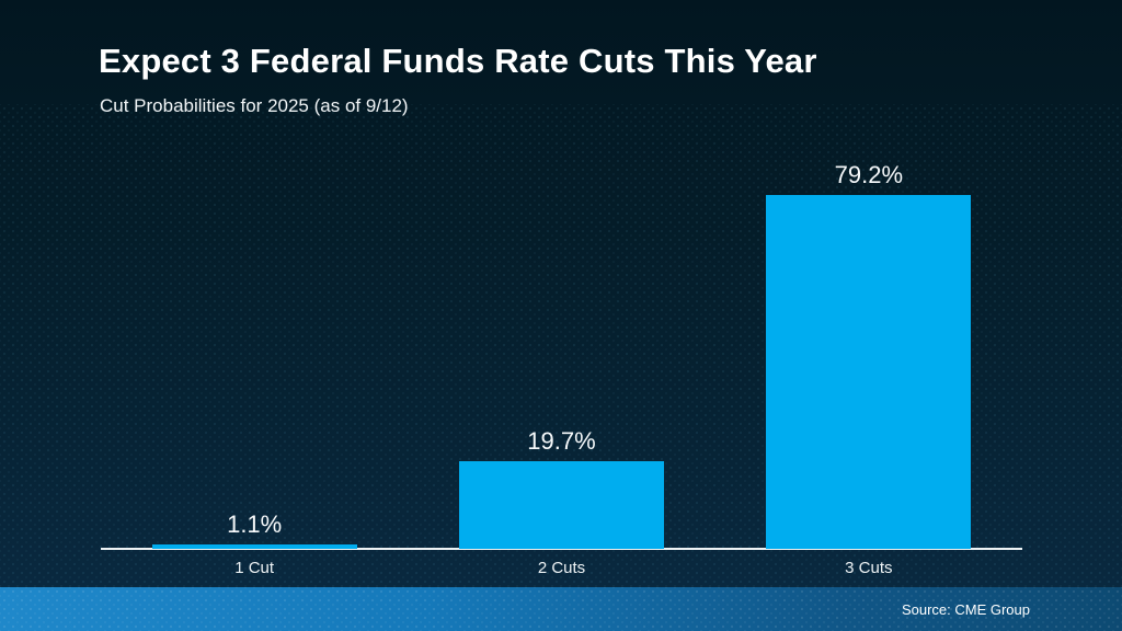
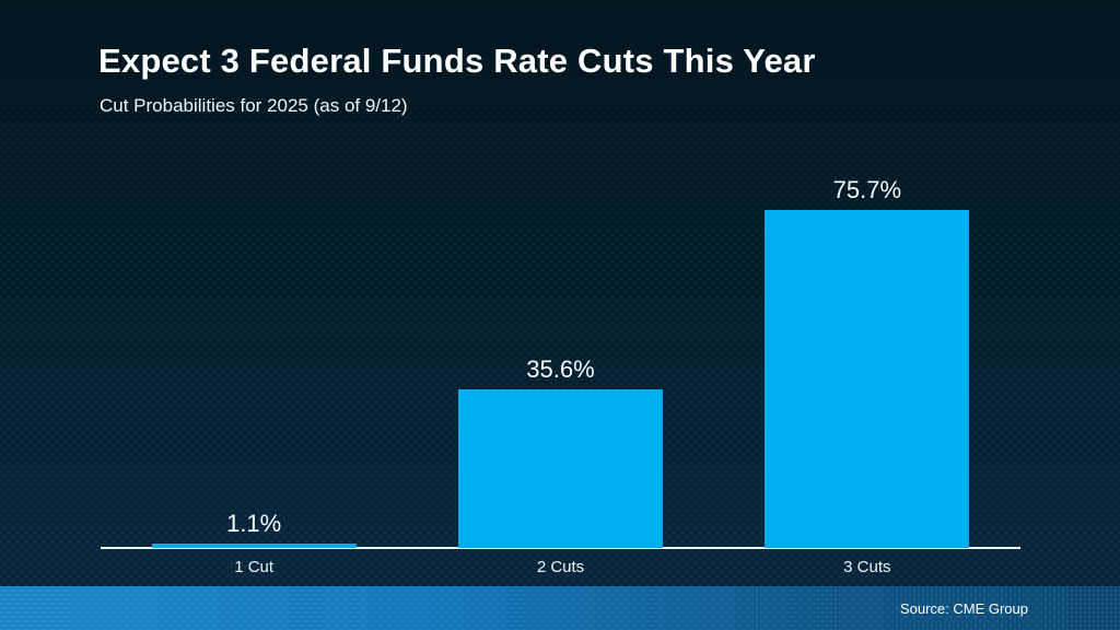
2 Cuts: 19.7% -> 35.6%
3 Cuts: 79.2% -> 75.7%
